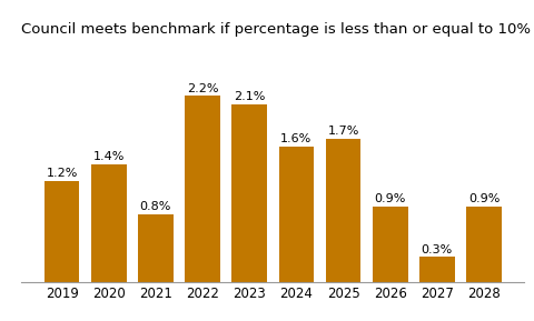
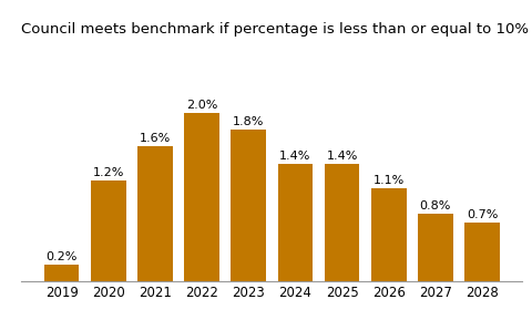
2019: 1.2% -> 0.2%
2020: 1.4% -> 1.2%
2021: 0.8% -> 1.6%
2022: 2.2% -> 2.0%
2023: 2.1% -> 1.8%
2024: 1.6% -> 1.4%
2025: 1.7% -> 1.4%
2026: 0.9% -> 1.1%
2027: 0.3% -> 0.8%
2028: 0.9% -> 0.7%
